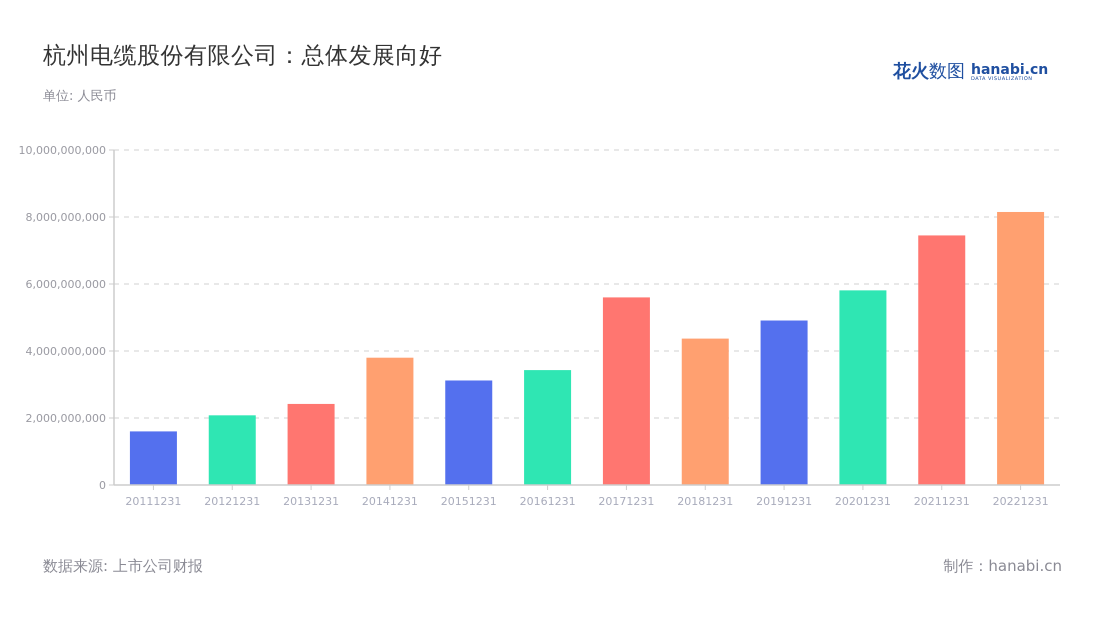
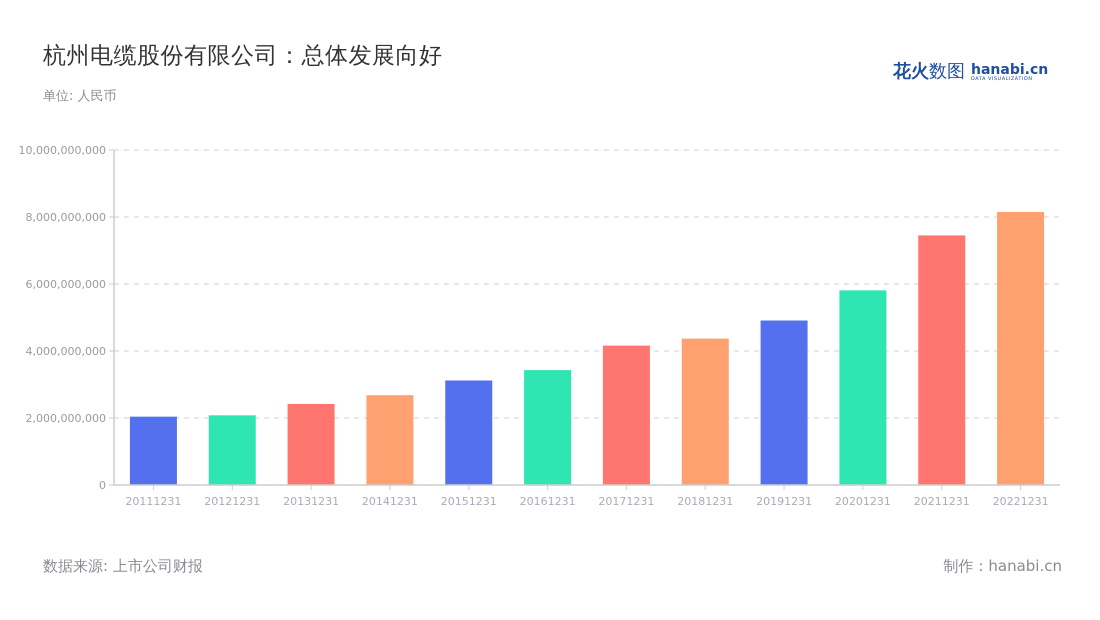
20111231: 1600000000 -> 2000000000
20141231: 3800000000 -> 2700000000
20171231: 5600000000 -> 4200000000
